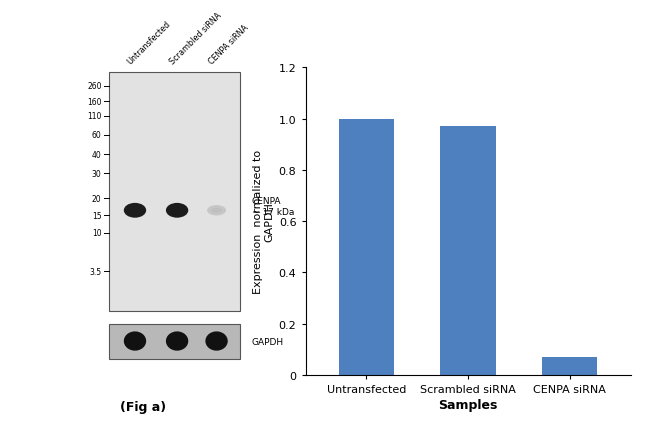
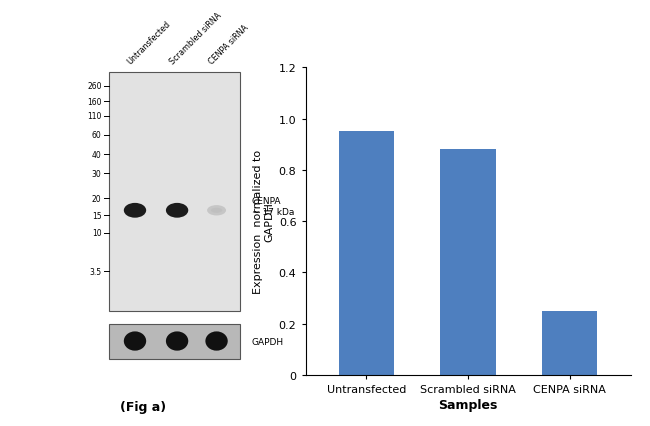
Untransfected: 1.00 -> 0.95
Scrambled siRNA: 0.97 -> 0.88
CENPA siRNA: 0.07 -> 0.25
